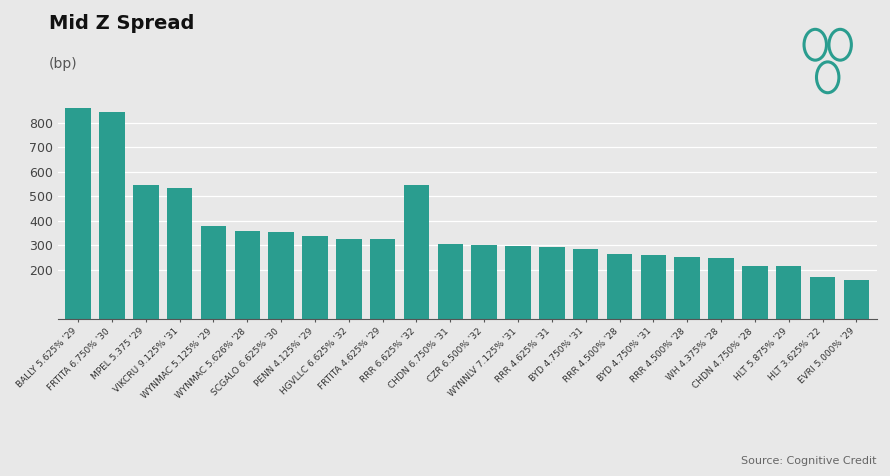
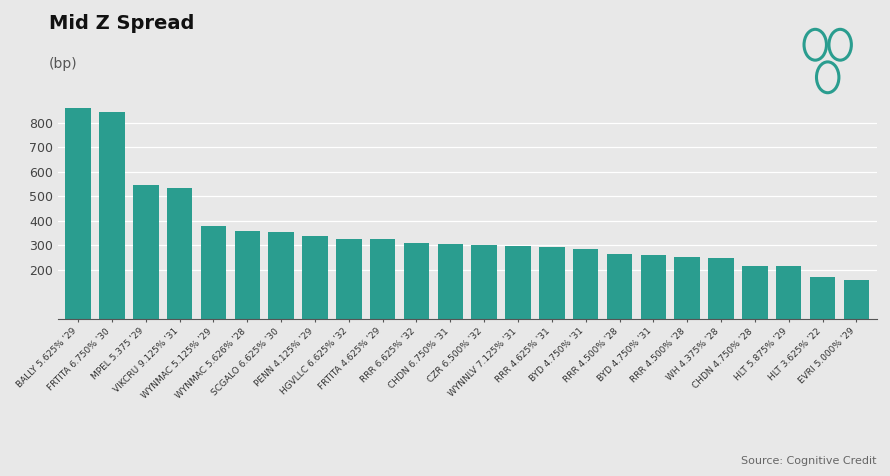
RRR 6.625% '32: 545 -> 308
